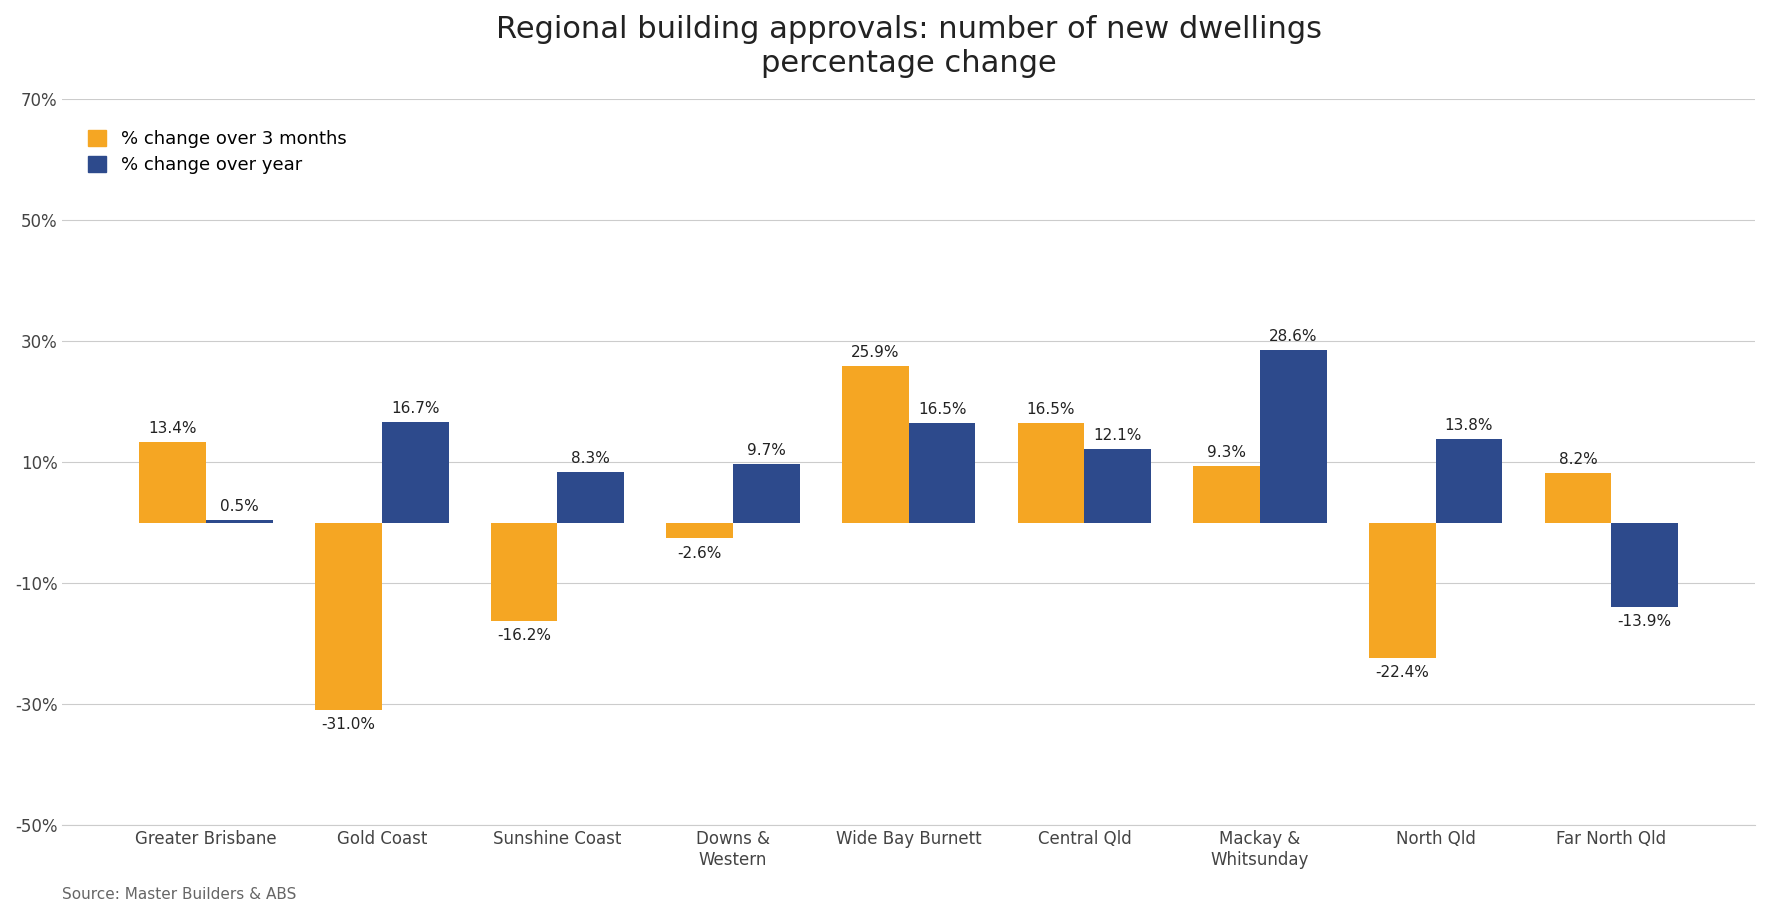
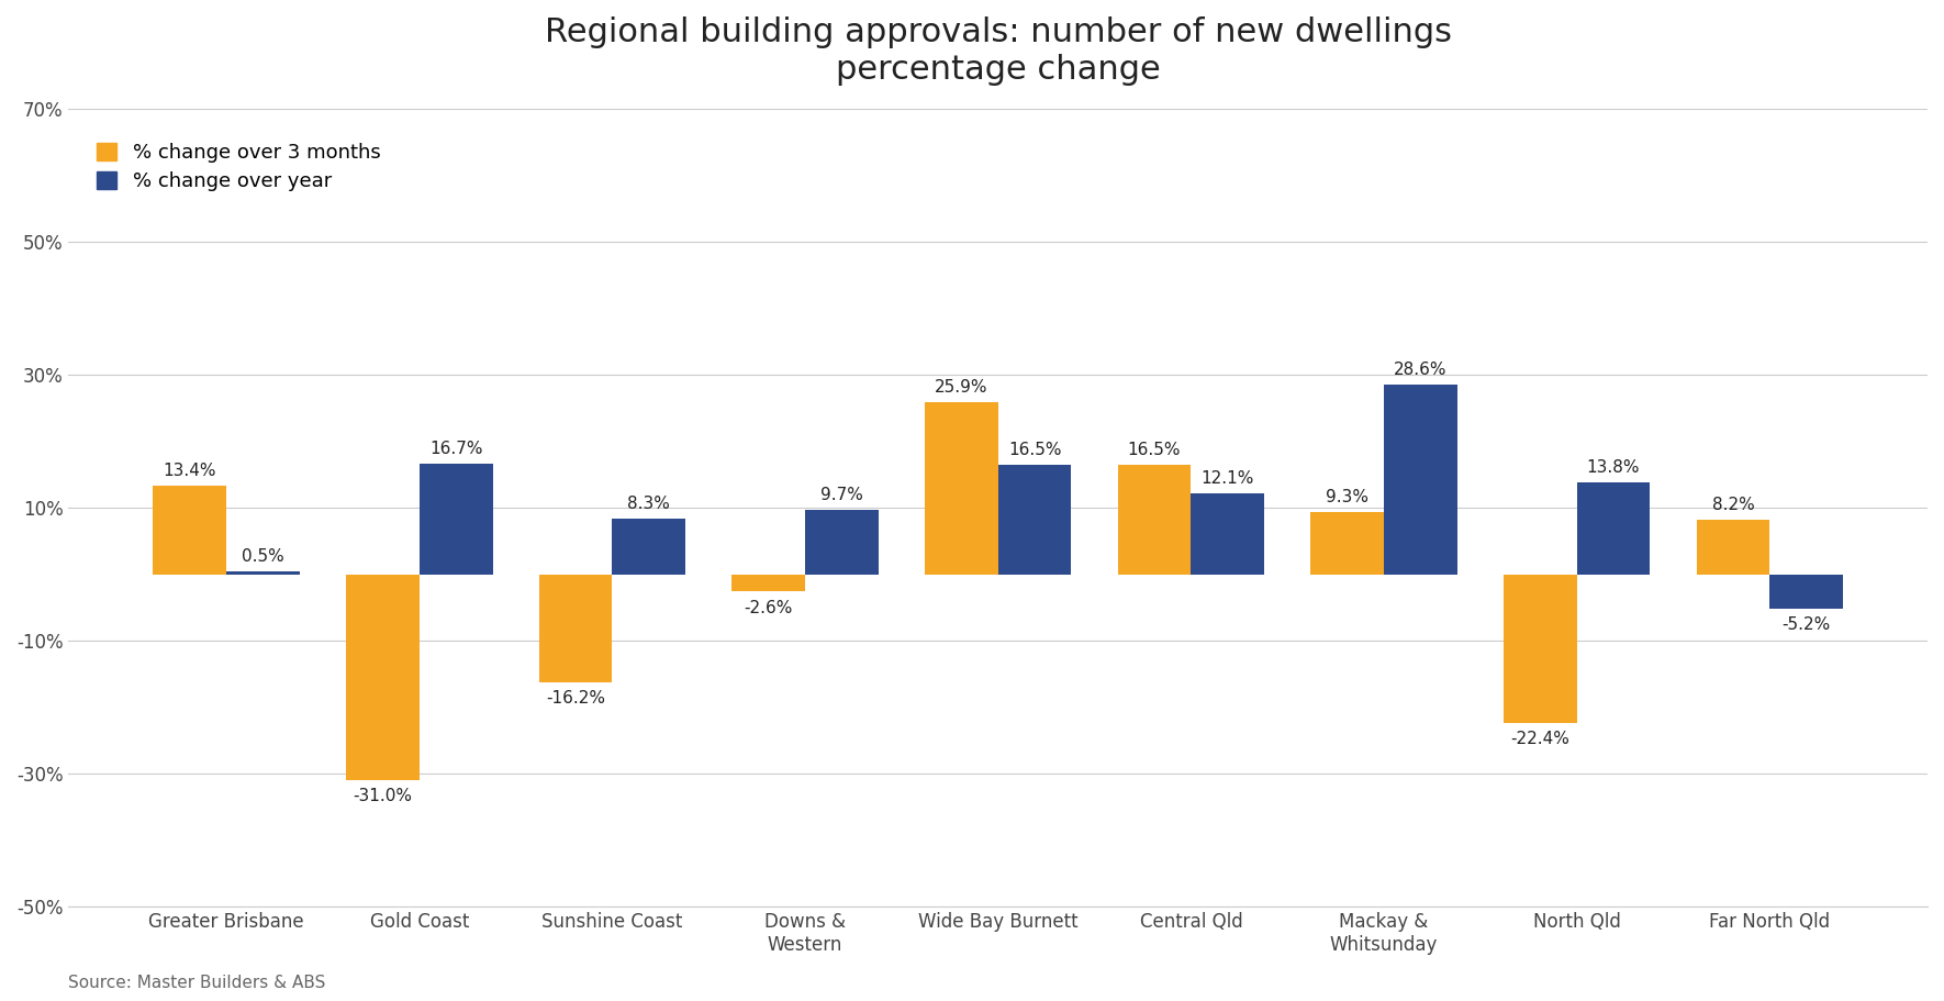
% change over year/Far North Qld: -13.9% -> -5.2%
